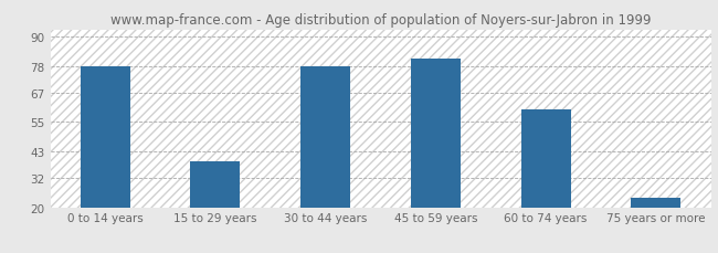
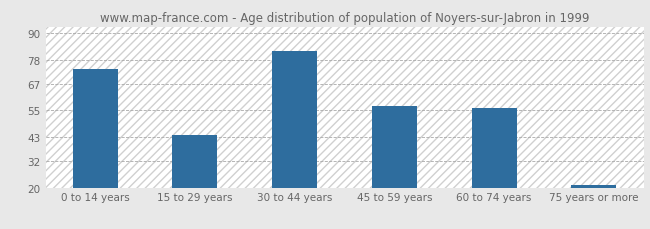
0 to 14 years: 78 -> 74
15 to 29 years: 39 -> 44
30 to 44 years: 78 -> 82
45 to 59 years: 81 -> 57
60 to 74 years: 60 -> 56
75 years or more: 24 -> 21
